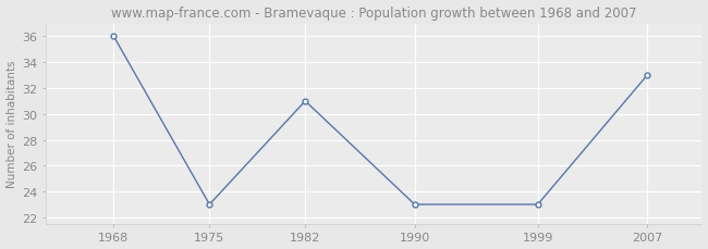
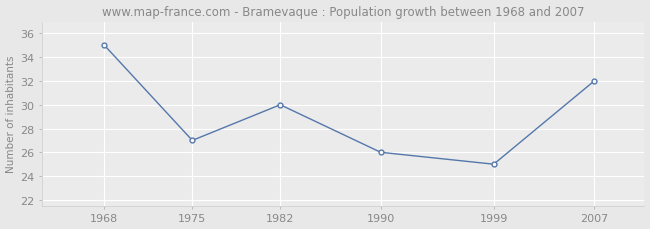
1968: 36 -> 35
1975: 23 -> 27
1982: 31 -> 30
1990: 23 -> 26
1999: 23 -> 25
2007: 33 -> 32
